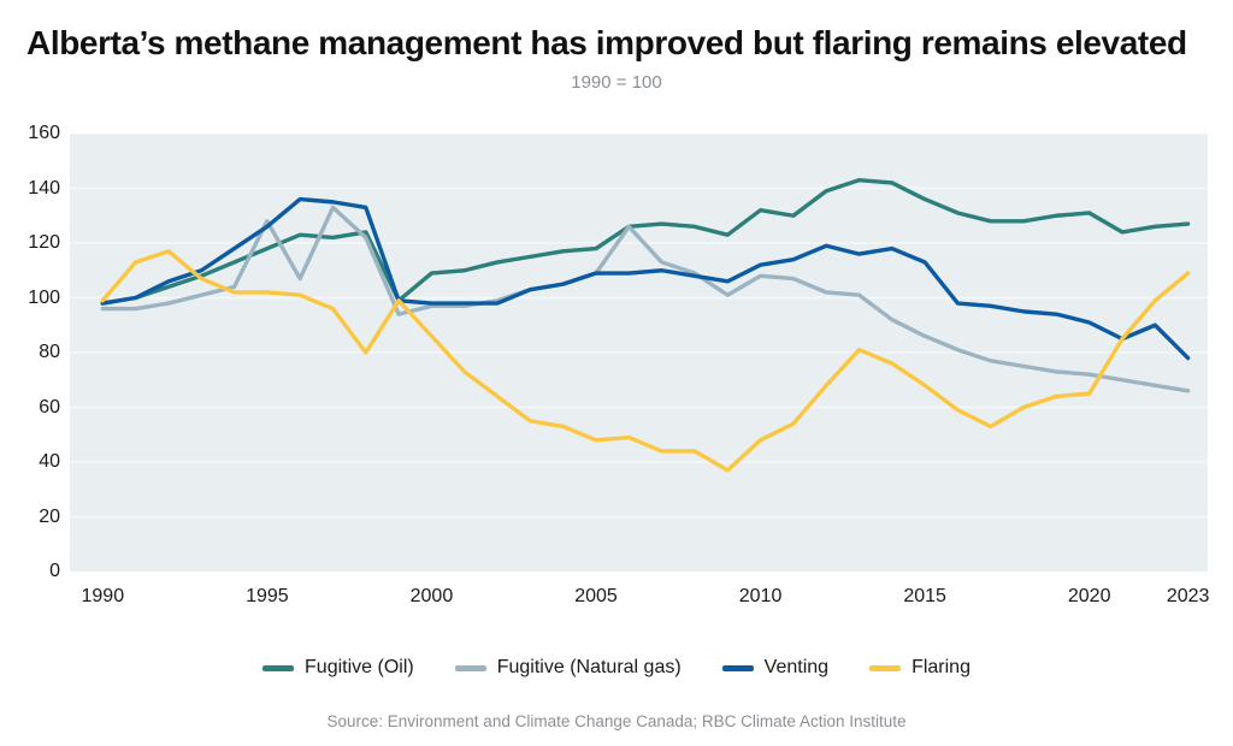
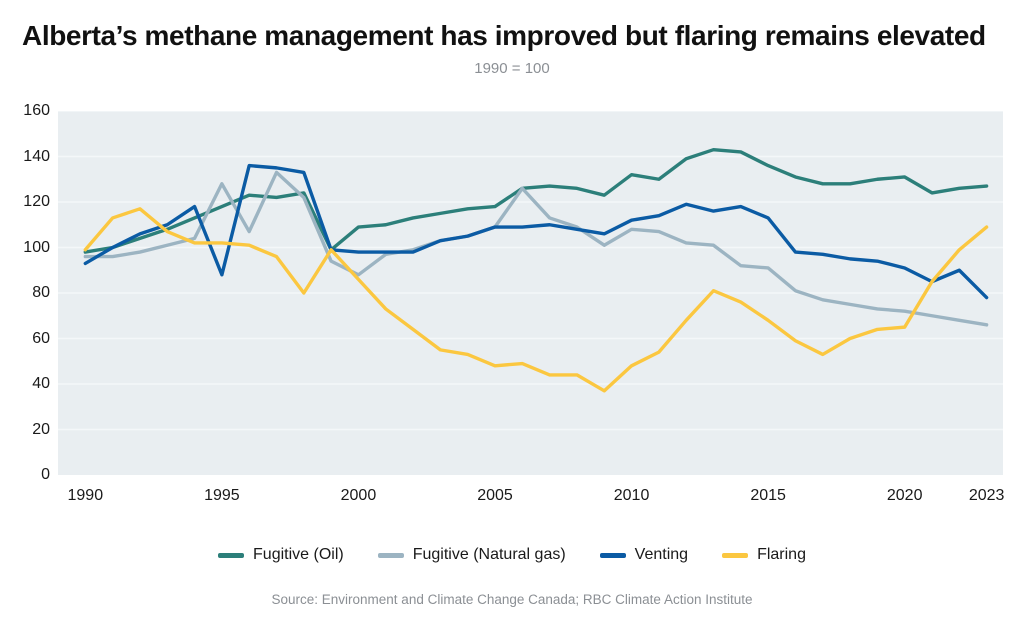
Venting/1990: 98 -> 93
Venting/1995: 126 -> 88
Fugitive (Natural gas)/2000: 97 -> 88
Fugitive (Natural gas)/2015: 86 -> 91
